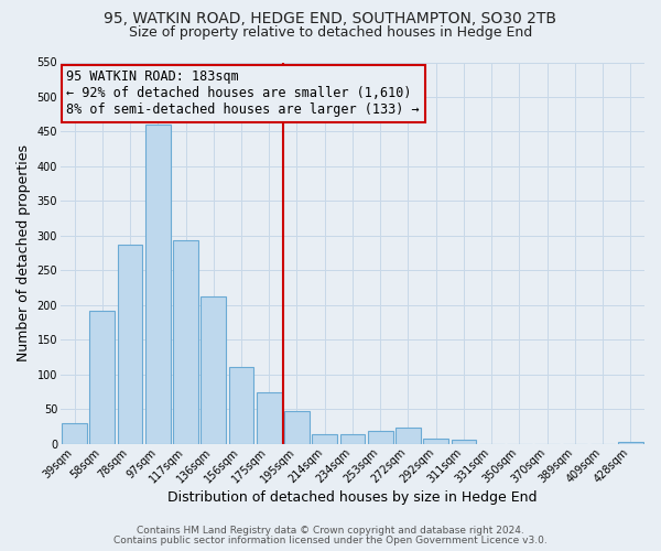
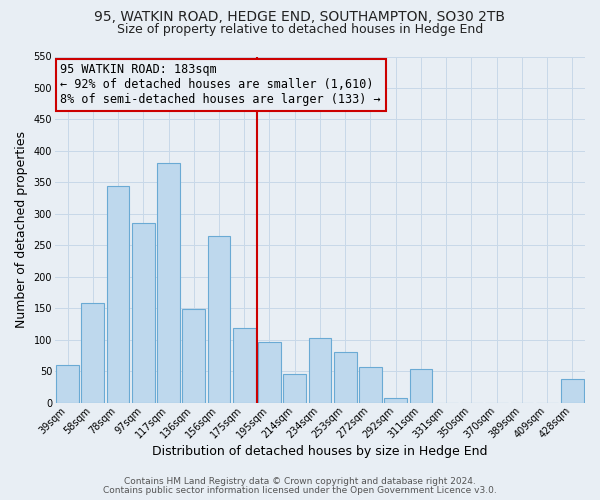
39sqm: 30 -> 60
58sqm: 192 -> 158
78sqm: 287 -> 344
97sqm: 460 -> 286
117sqm: 293 -> 380
136sqm: 213 -> 148
156sqm: 110 -> 264
175sqm: 74 -> 118
195sqm: 47 -> 96
214sqm: 14 -> 46
234sqm: 14 -> 102
253sqm: 18 -> 80
272sqm: 23 -> 56
311sqm: 5 -> 54
428sqm: 3 -> 38
